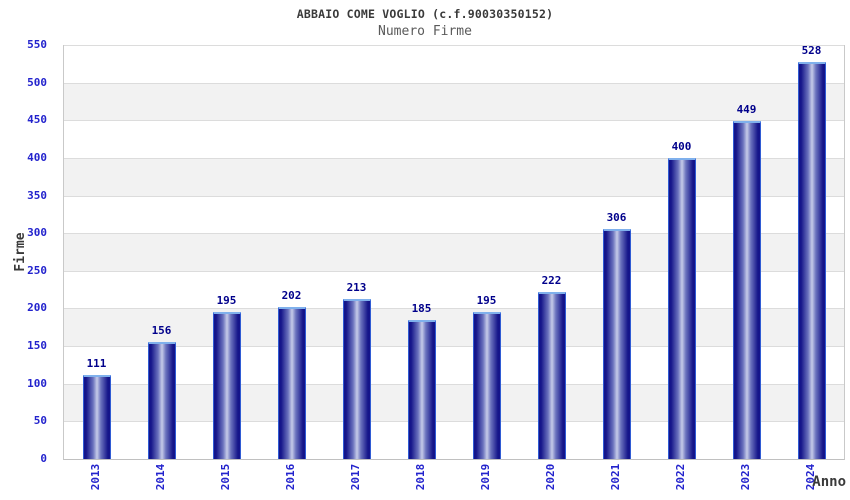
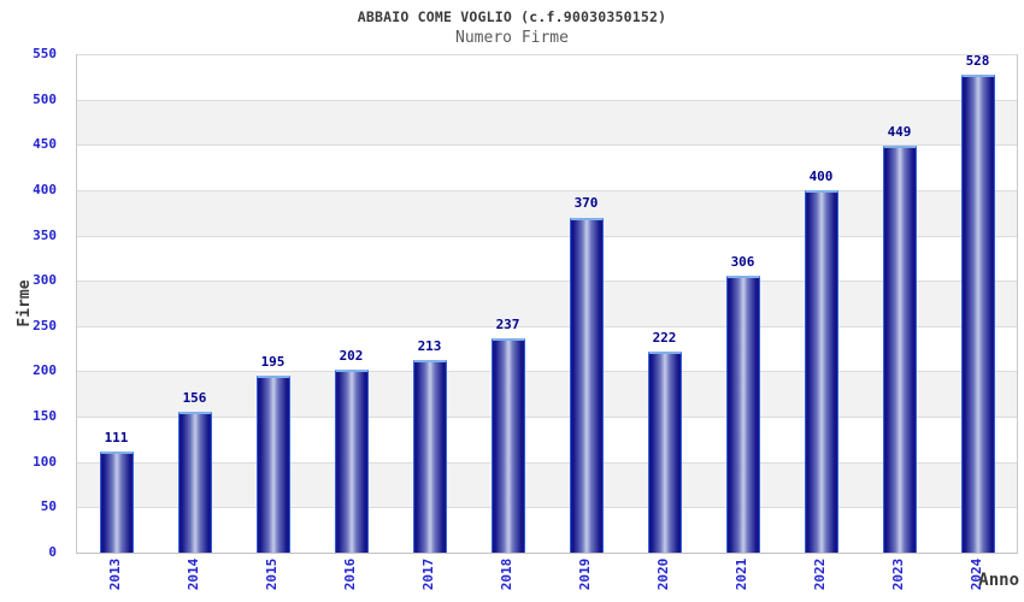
2018: 185 -> 237
2019: 195 -> 370
